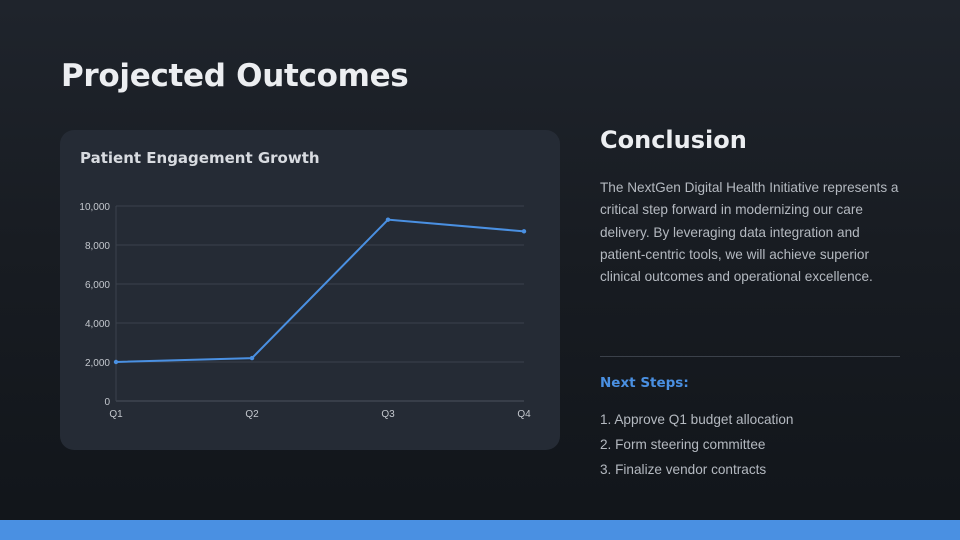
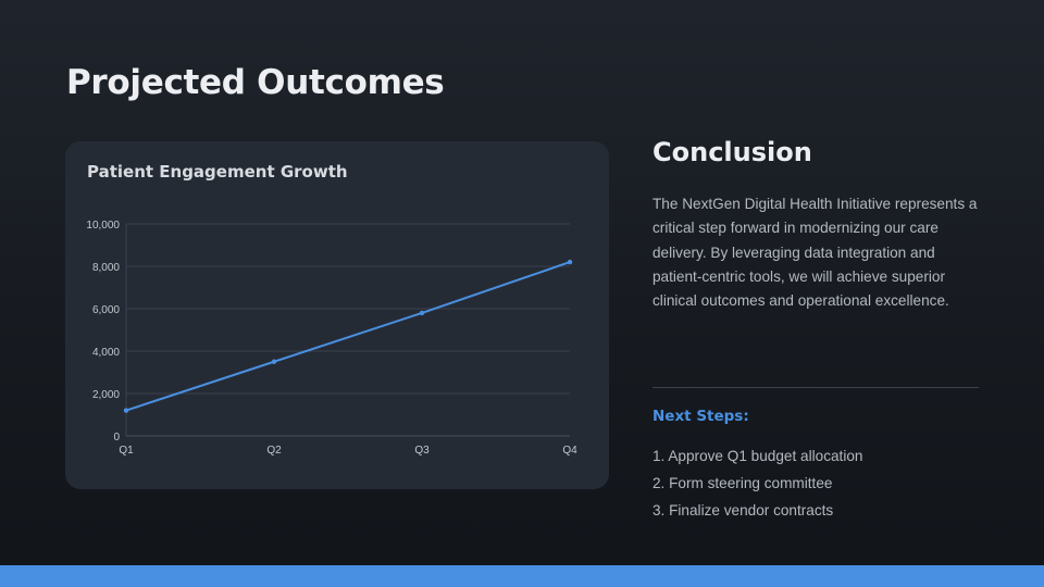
Q1: 2000 -> 1200
Q2: 2200 -> 3500
Q3: 9300 -> 5800
Q4: 8700 -> 8200
